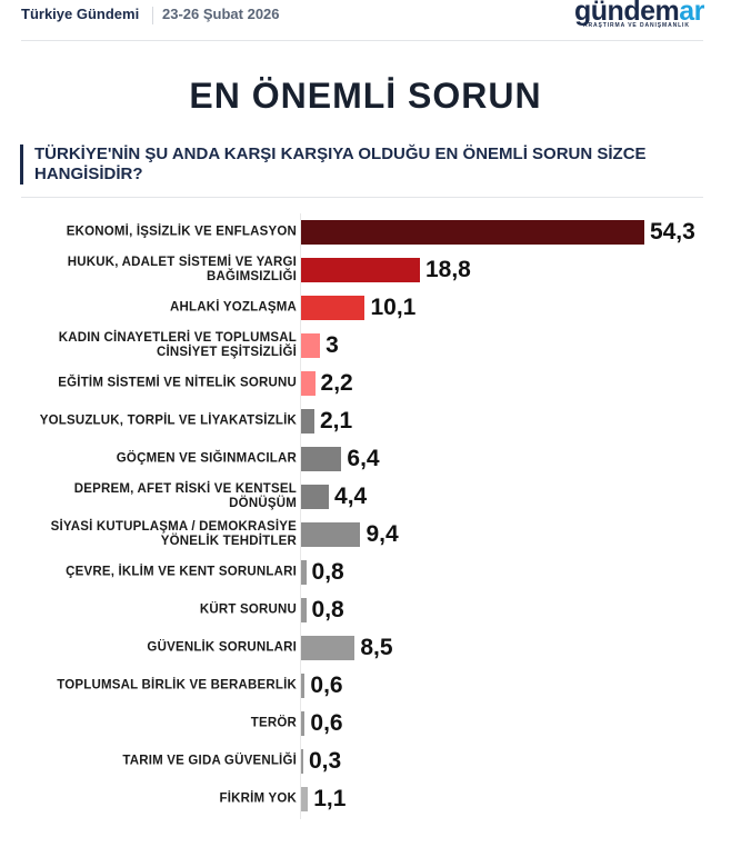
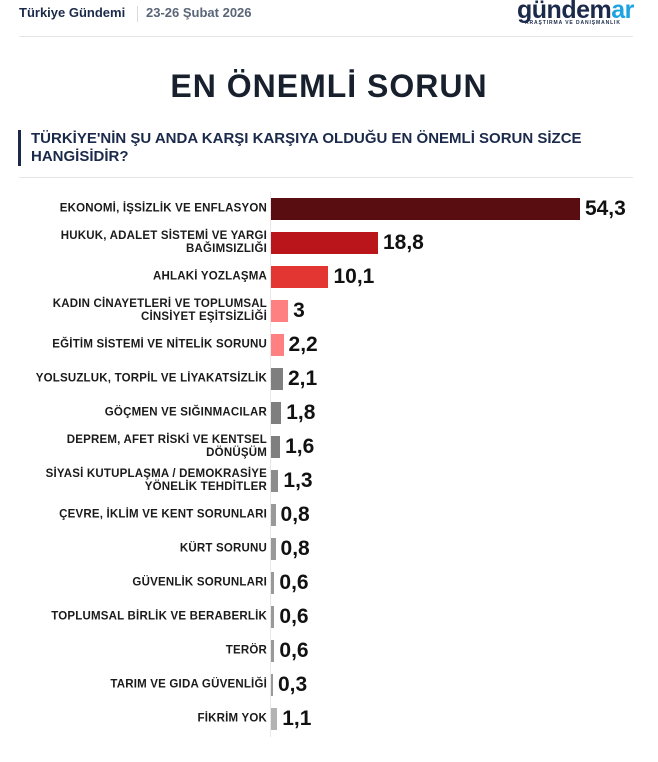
GÖÇMEN VE SIĞINMACILAR: 6,4 -> 1,8
DEPREM, AFET RİSKİ VE KENTSEL DÖNÜŞÜM: 4,4 -> 1,6
SİYASİ KUTUPLAŞMA / DEMOKRASİYE YÖNELİK TEHDİTLER: 9,4 -> 1,3
GÜVENLİK SORUNLARI: 8,5 -> 0,6
